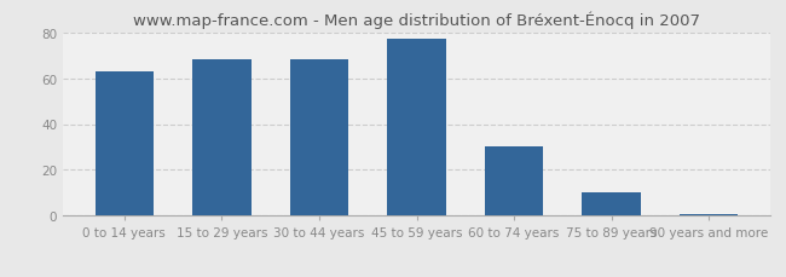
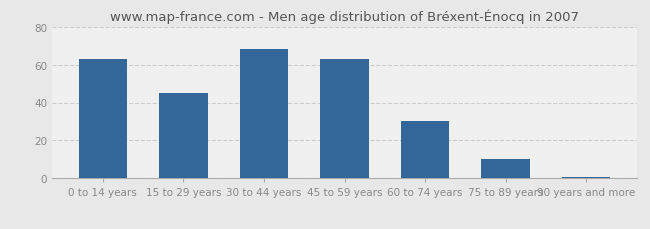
15 to 29 years: 68 -> 45
45 to 59 years: 77 -> 63
